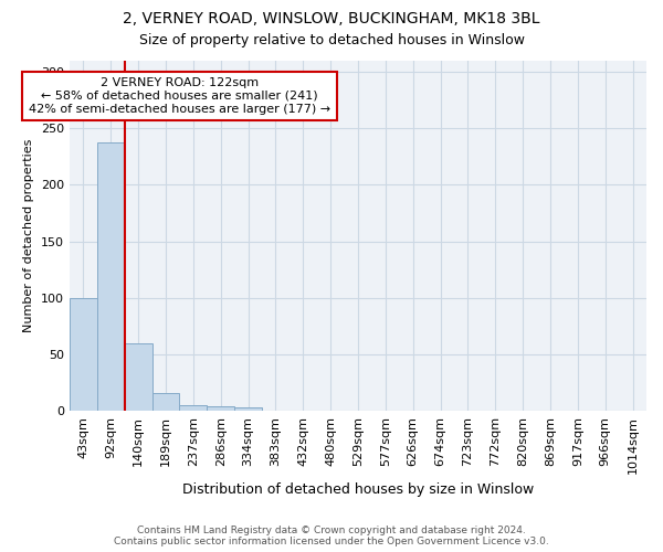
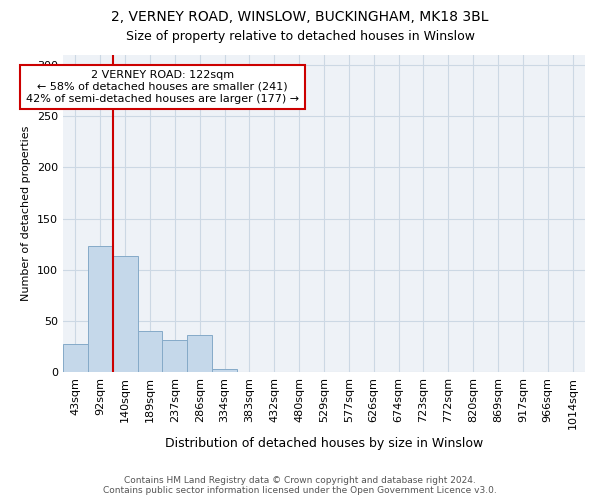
43sqm: 100 -> 27
92sqm: 238 -> 123
140sqm: 60 -> 113
189sqm: 16 -> 40
237sqm: 5 -> 31
286sqm: 4 -> 36
